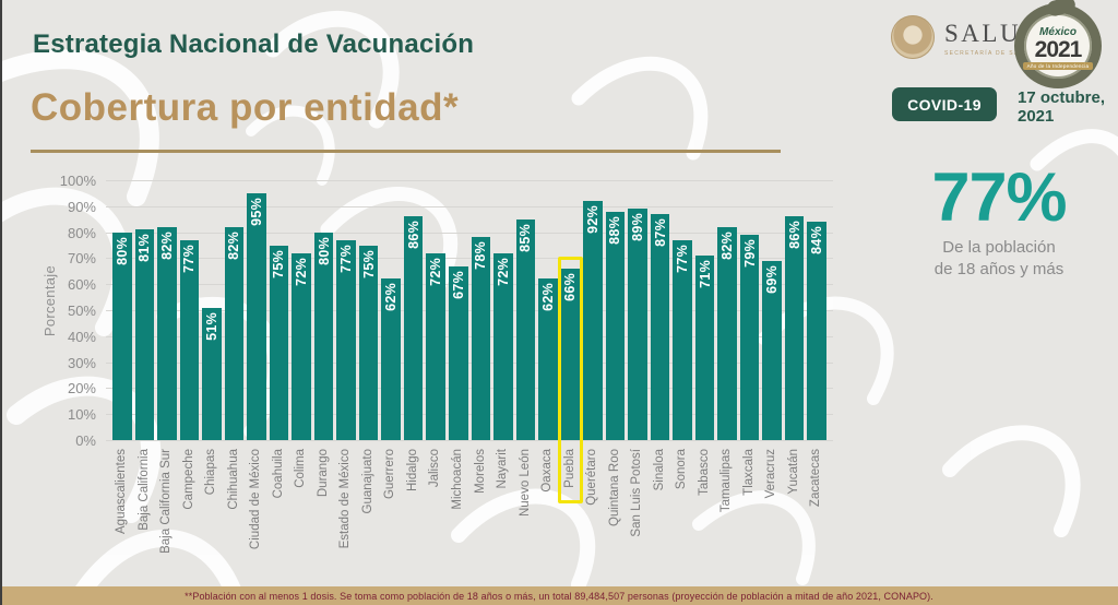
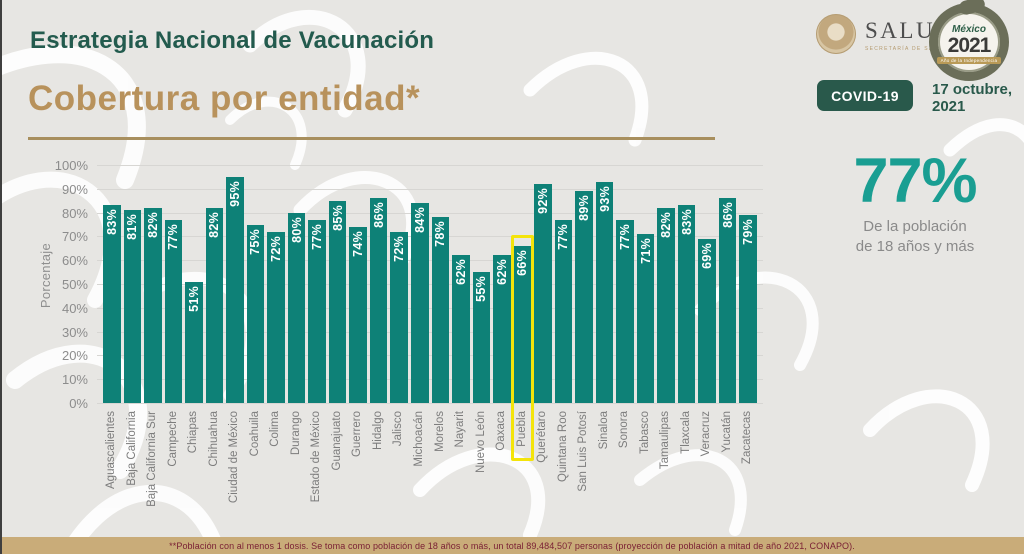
Aguascalientes: 80% -> 83%
Guanajuato: 75% -> 85%
Guerrero: 62% -> 74%
Michoacán: 67% -> 84%
Nayarit: 72% -> 62%
Nuevo León: 85% -> 55%
Quintana Roo: 88% -> 77%
Sinaloa: 87% -> 93%
Tlaxcala: 79% -> 83%
Zacatecas: 84% -> 79%
